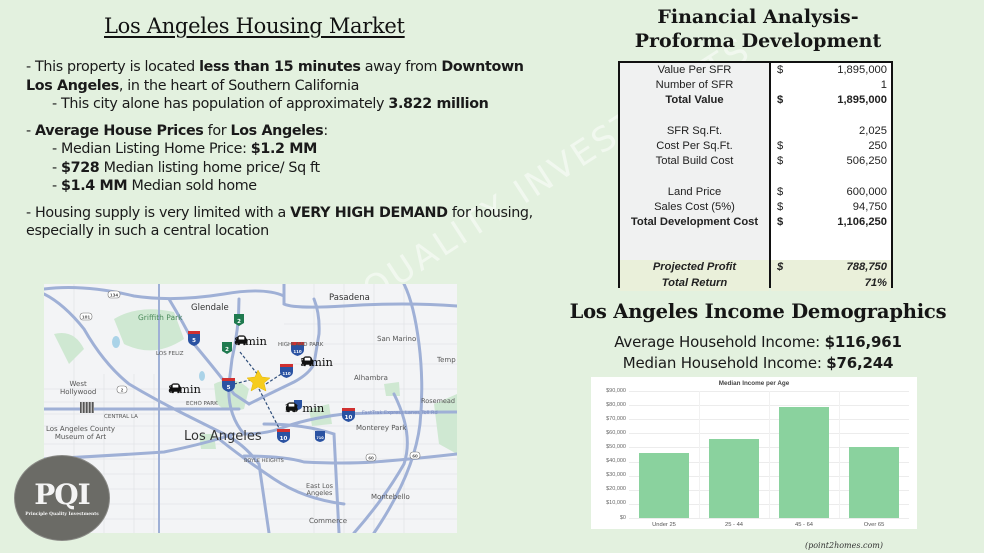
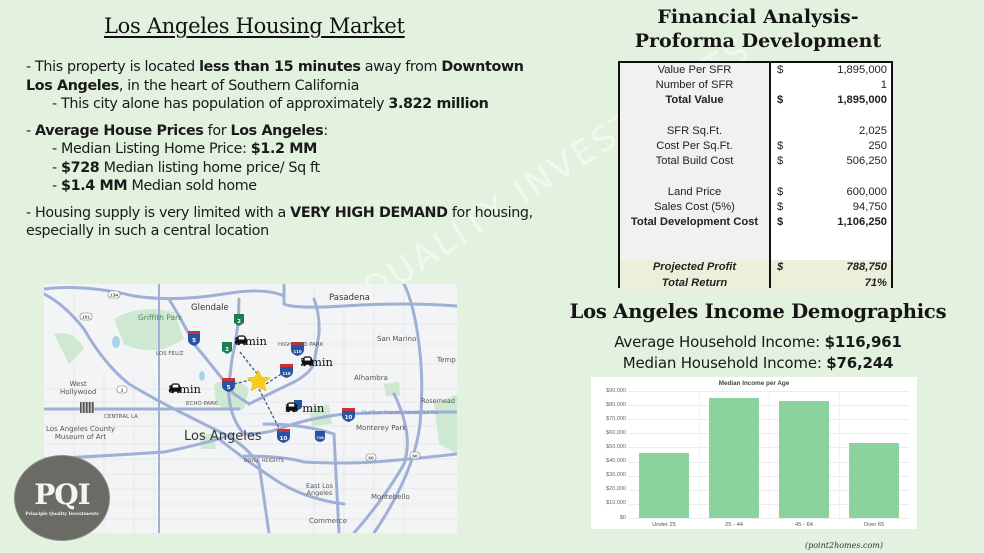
25 - 44: $56000 -> $85000
45 - 64: $79000 -> $83000
Over 65: $50000 -> $54000
